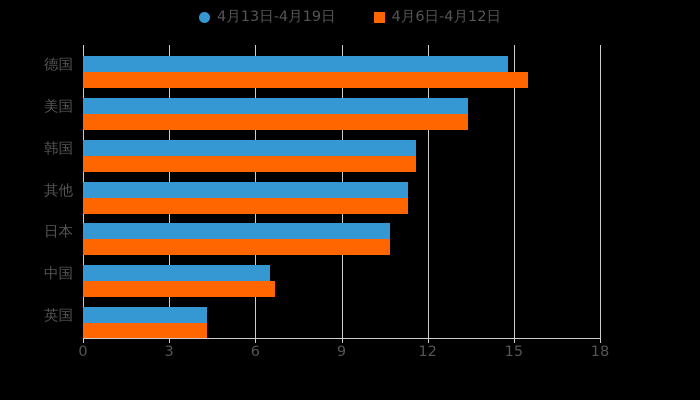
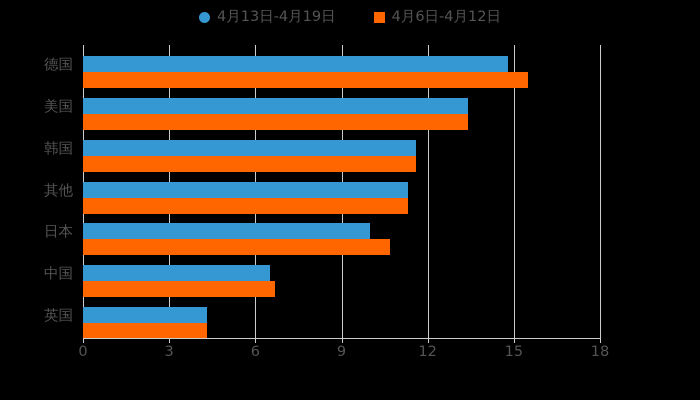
4月13日-4月19日/日本: 10.7 -> 10.0
